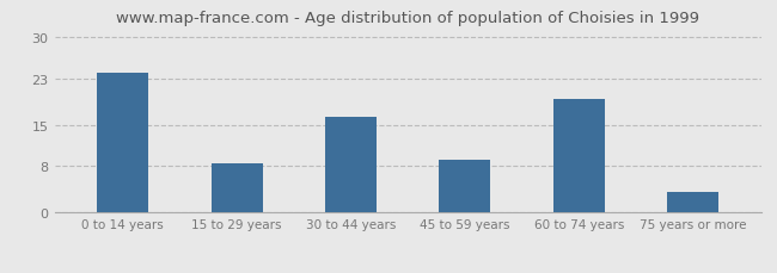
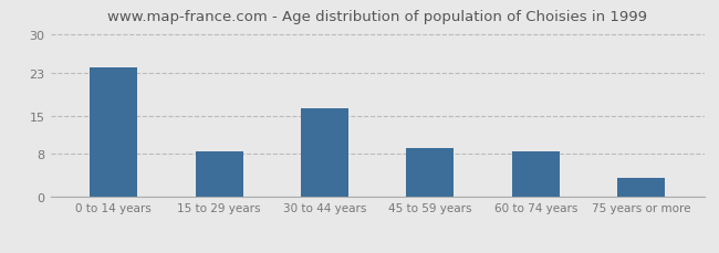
60 to 74 years: 19.5 -> 8.5
